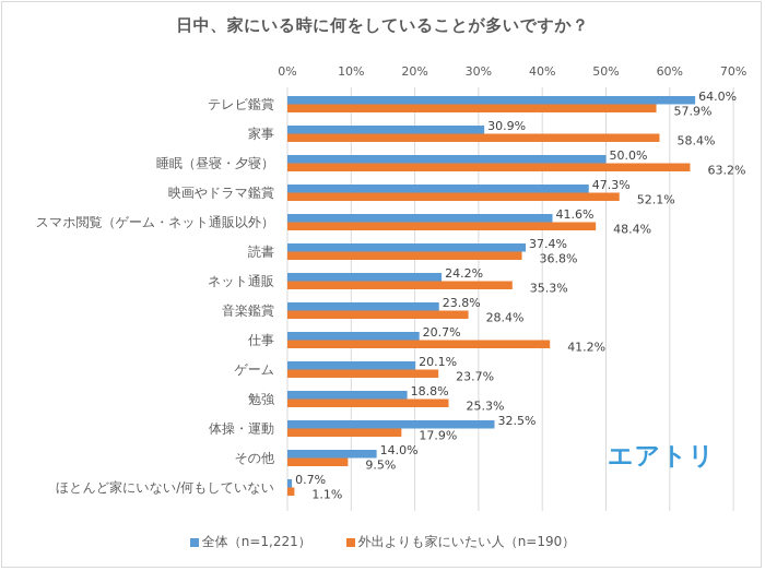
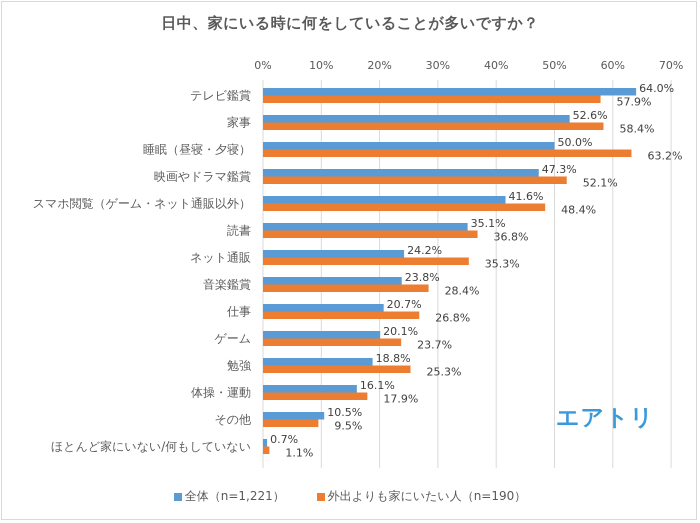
全体（n=1,221）/家事: 30.9% -> 52.6%
全体（n=1,221）/読書: 37.4% -> 35.1%
外出よりも家にいたい人（n=190）/仕事: 41.2% -> 26.8%
全体（n=1,221）/体操・運動: 32.5% -> 16.1%
全体（n=1,221）/その他: 14.0% -> 10.5%
